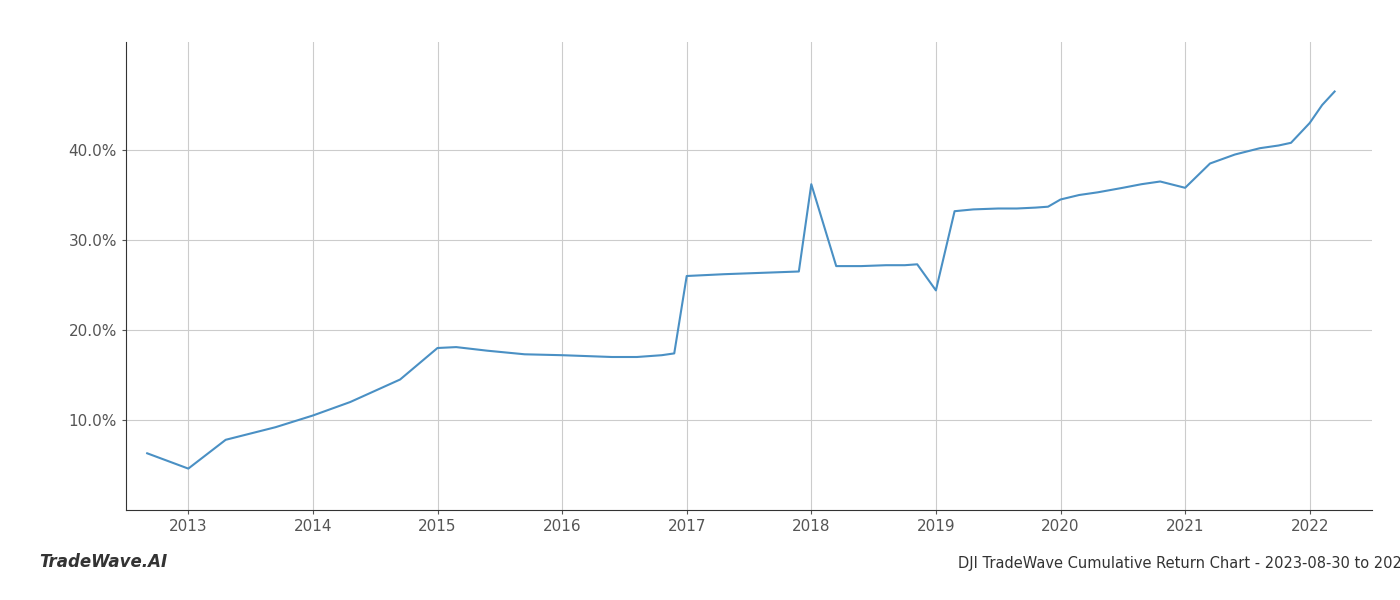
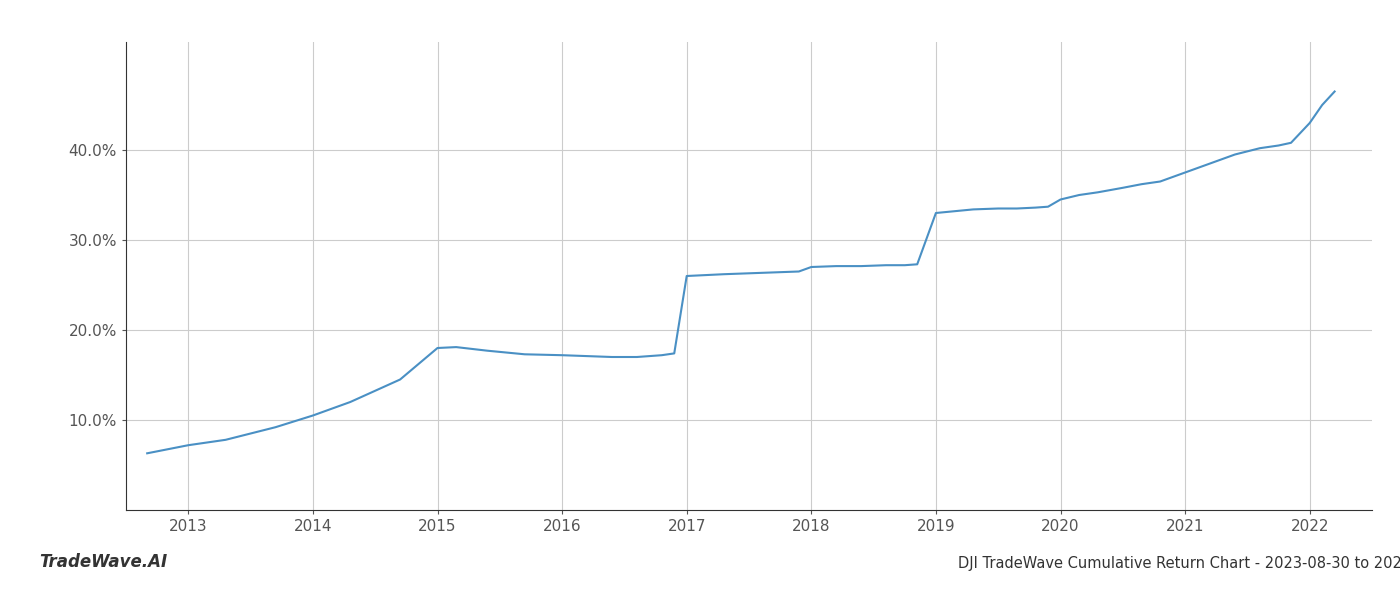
2013: 4.6% -> 7.2%
2018: 36.2% -> 27.0%
2019: 24.4% -> 33.0%
2021: 35.8% -> 37.5%
